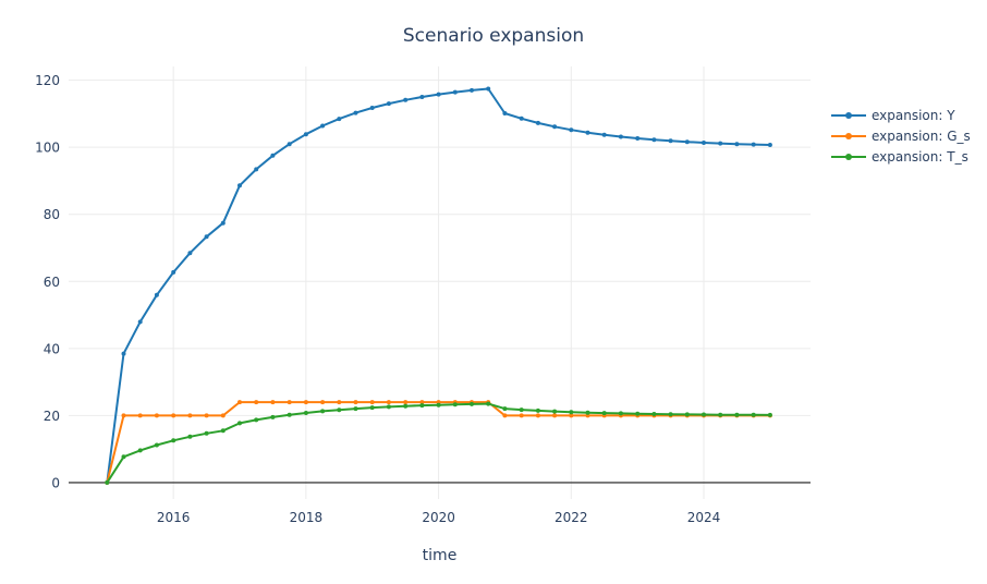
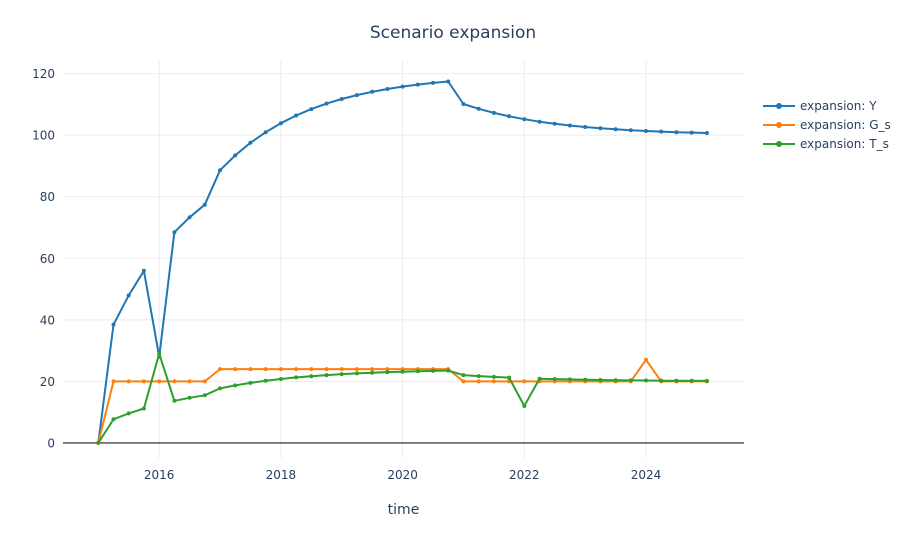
expansion: Y/2016: 63 -> 28
expansion: T_s/2016: 13 -> 29
expansion: T_s/2022: 21 -> 12
expansion: G_s/2024: 20 -> 27
